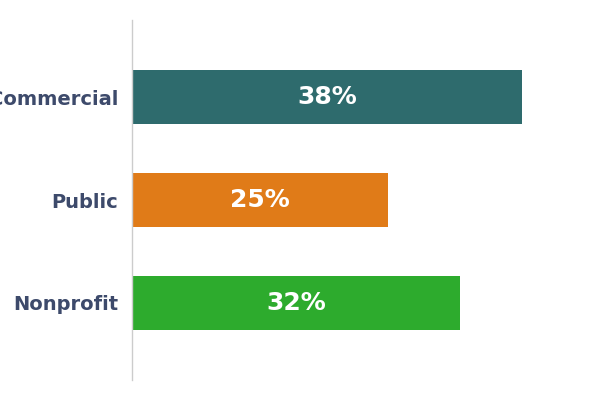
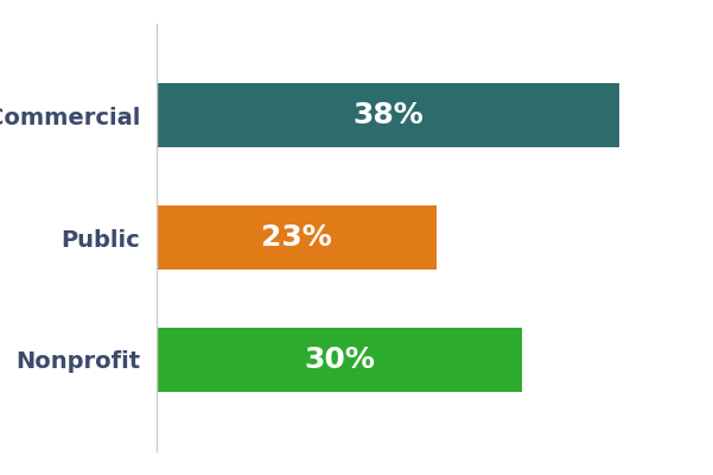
Public: 25% -> 23%
Nonprofit: 32% -> 30%
